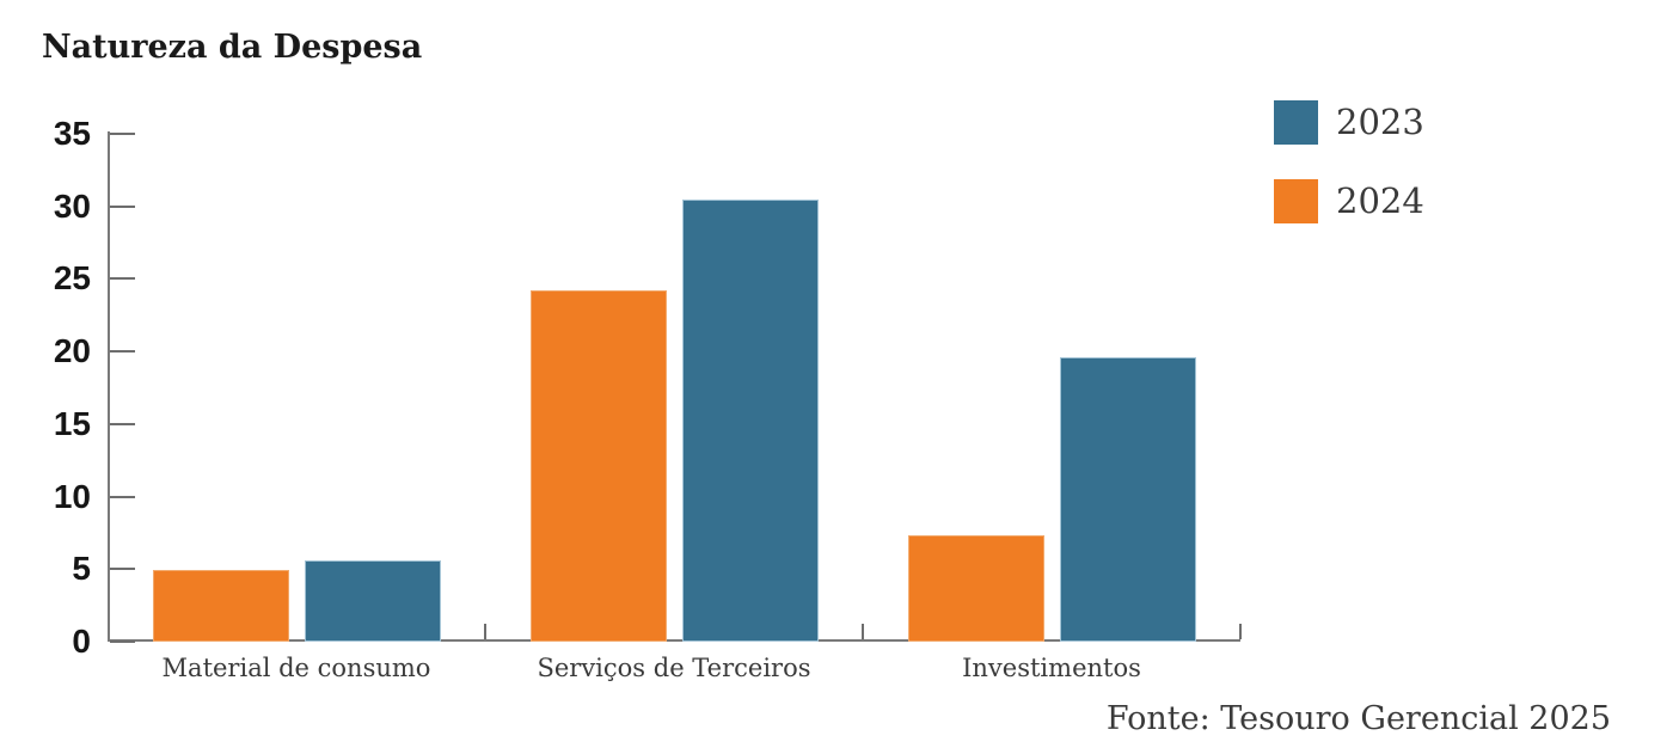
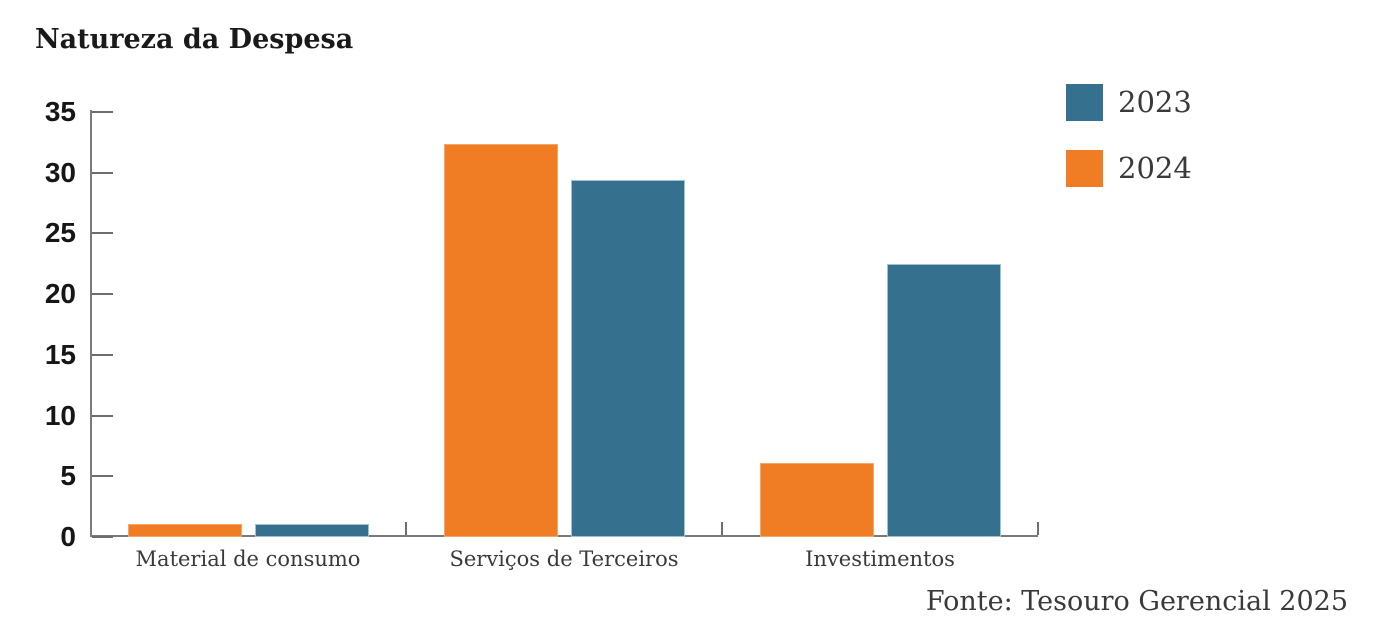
2023/Material de consumo: 5.6 -> 1.1
2024/Material de consumo: 4.9 -> 1.1
2023/Serviços de Terceiros: 30.5 -> 29.4
2024/Serviços de Terceiros: 24.2 -> 32.4
2023/Investimentos: 19.6 -> 22.5
2024/Investimentos: 7.3 -> 6.1
